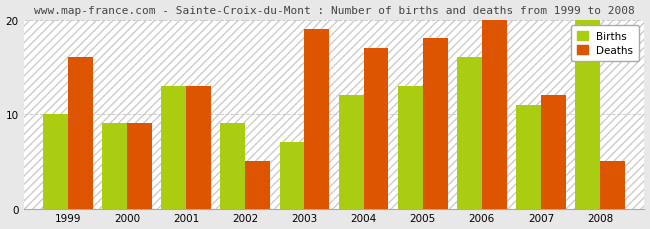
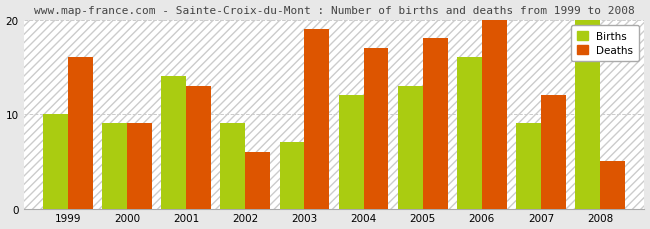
Births/2001: 13 -> 14
Deaths/2002: 5 -> 6
Births/2007: 11 -> 9
